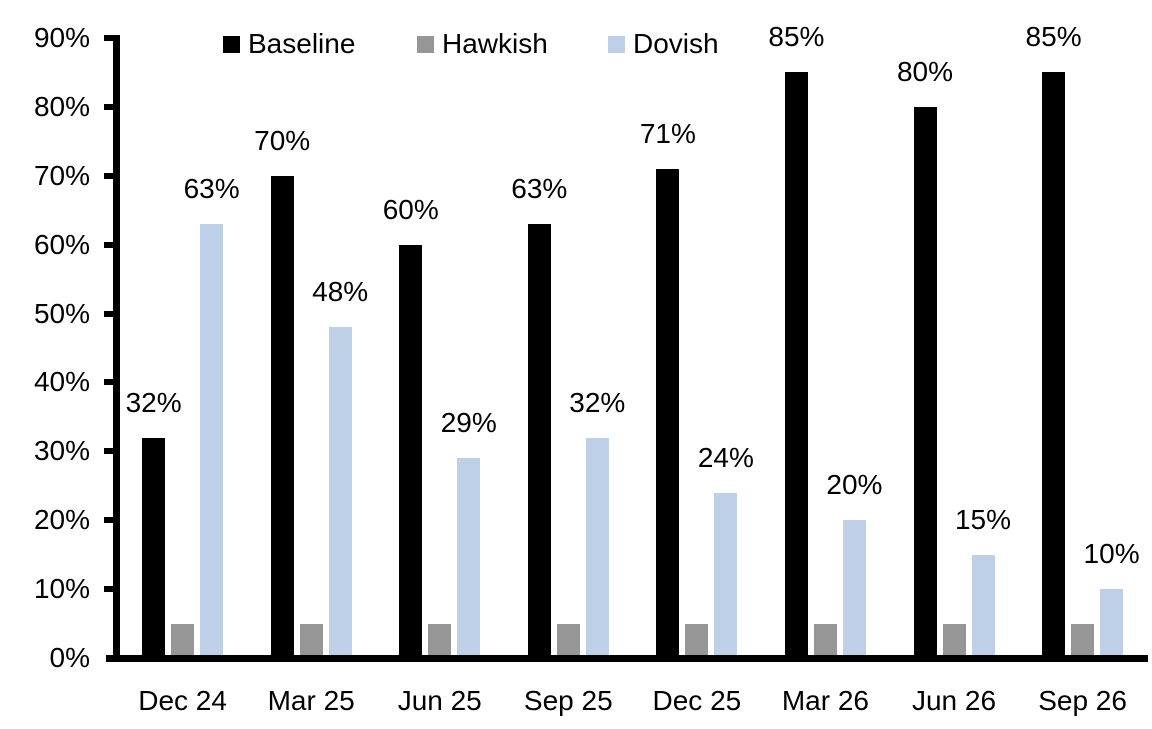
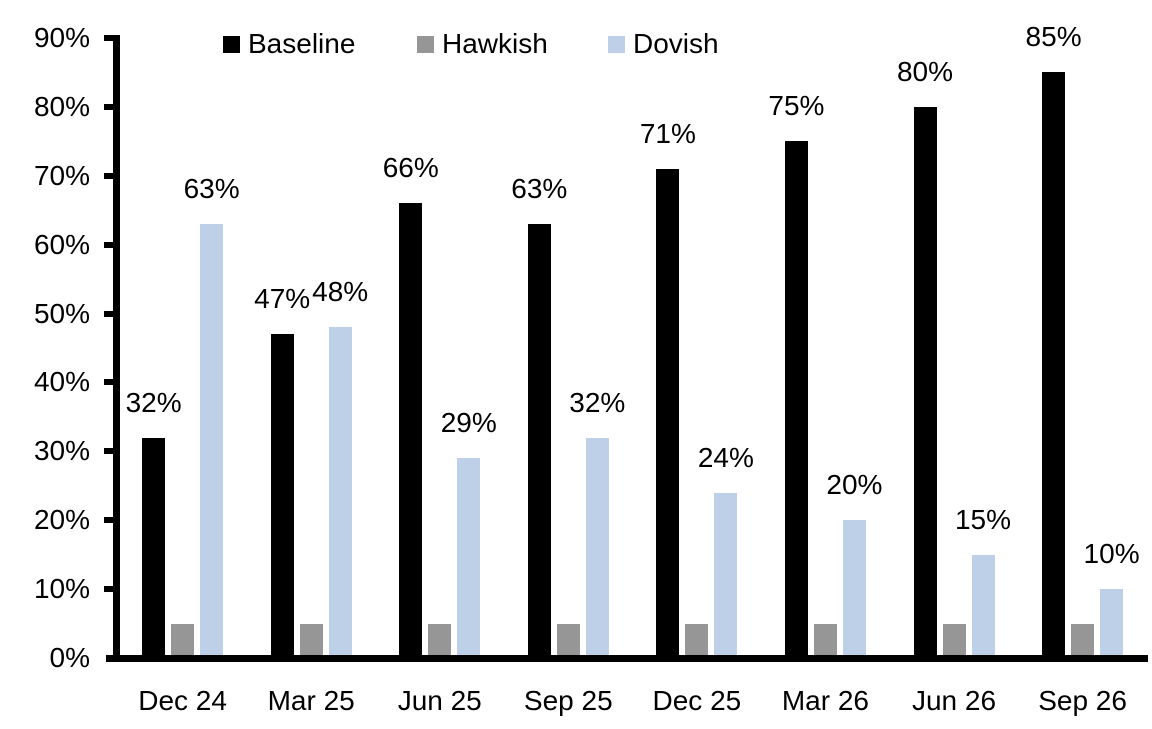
Baseline/Mar 25: 70% -> 47%
Baseline/Jun 25: 60% -> 66%
Baseline/Mar 26: 85% -> 75%
